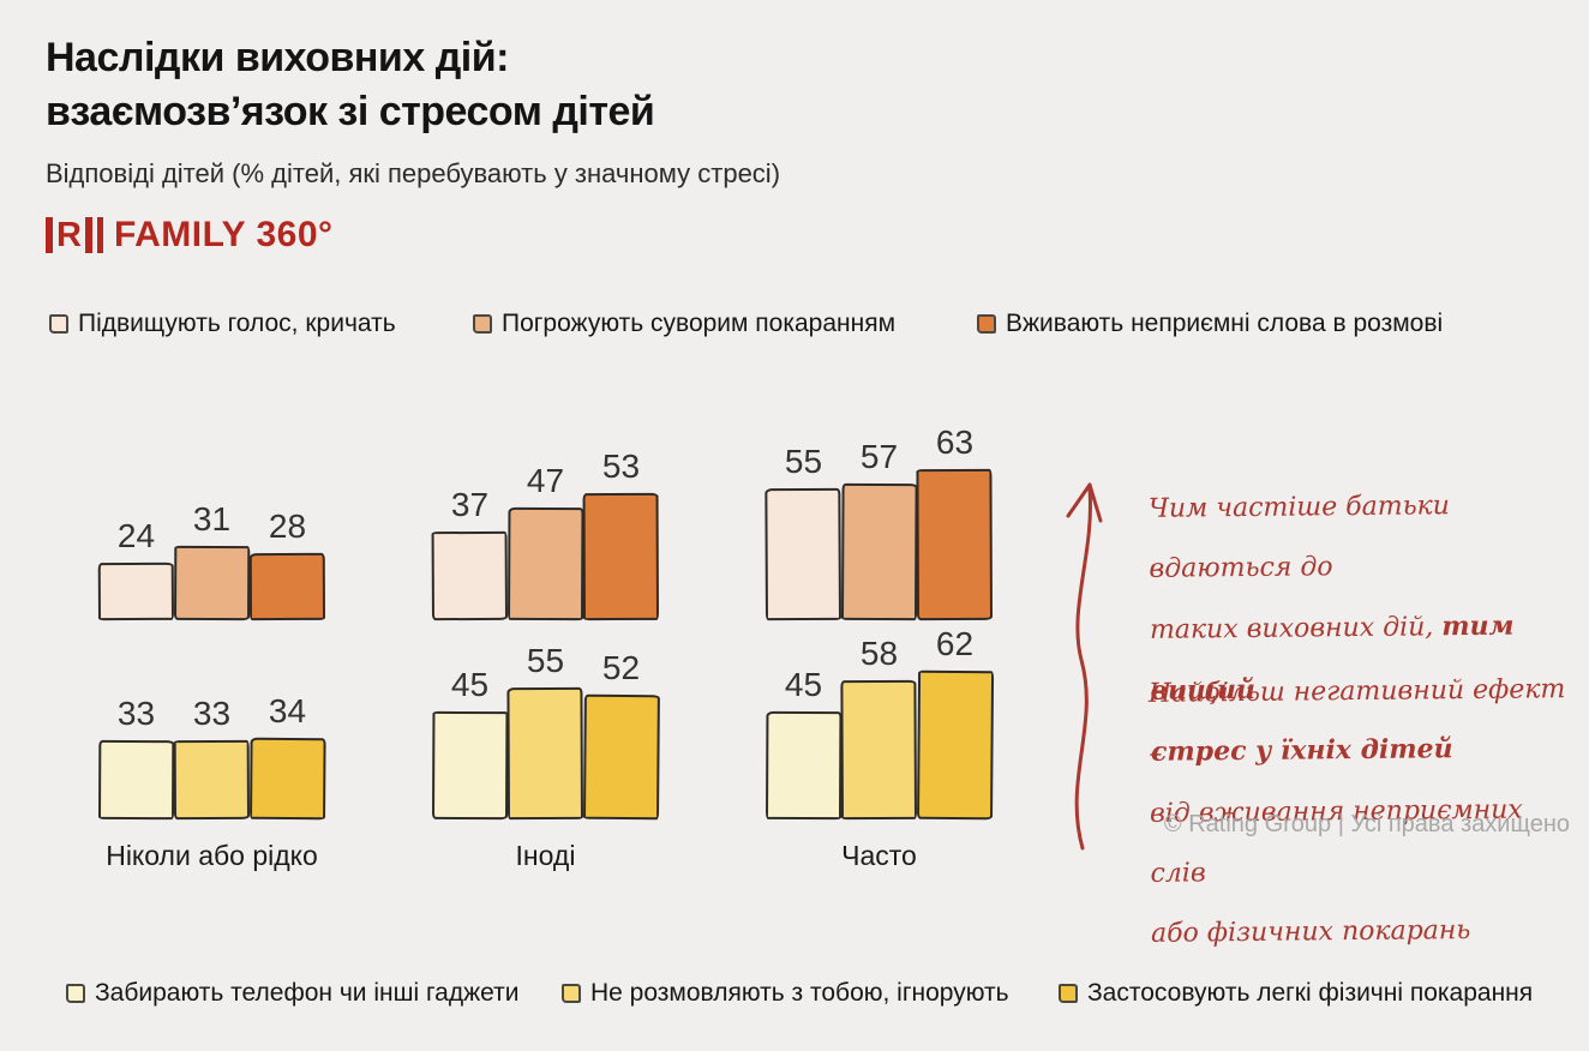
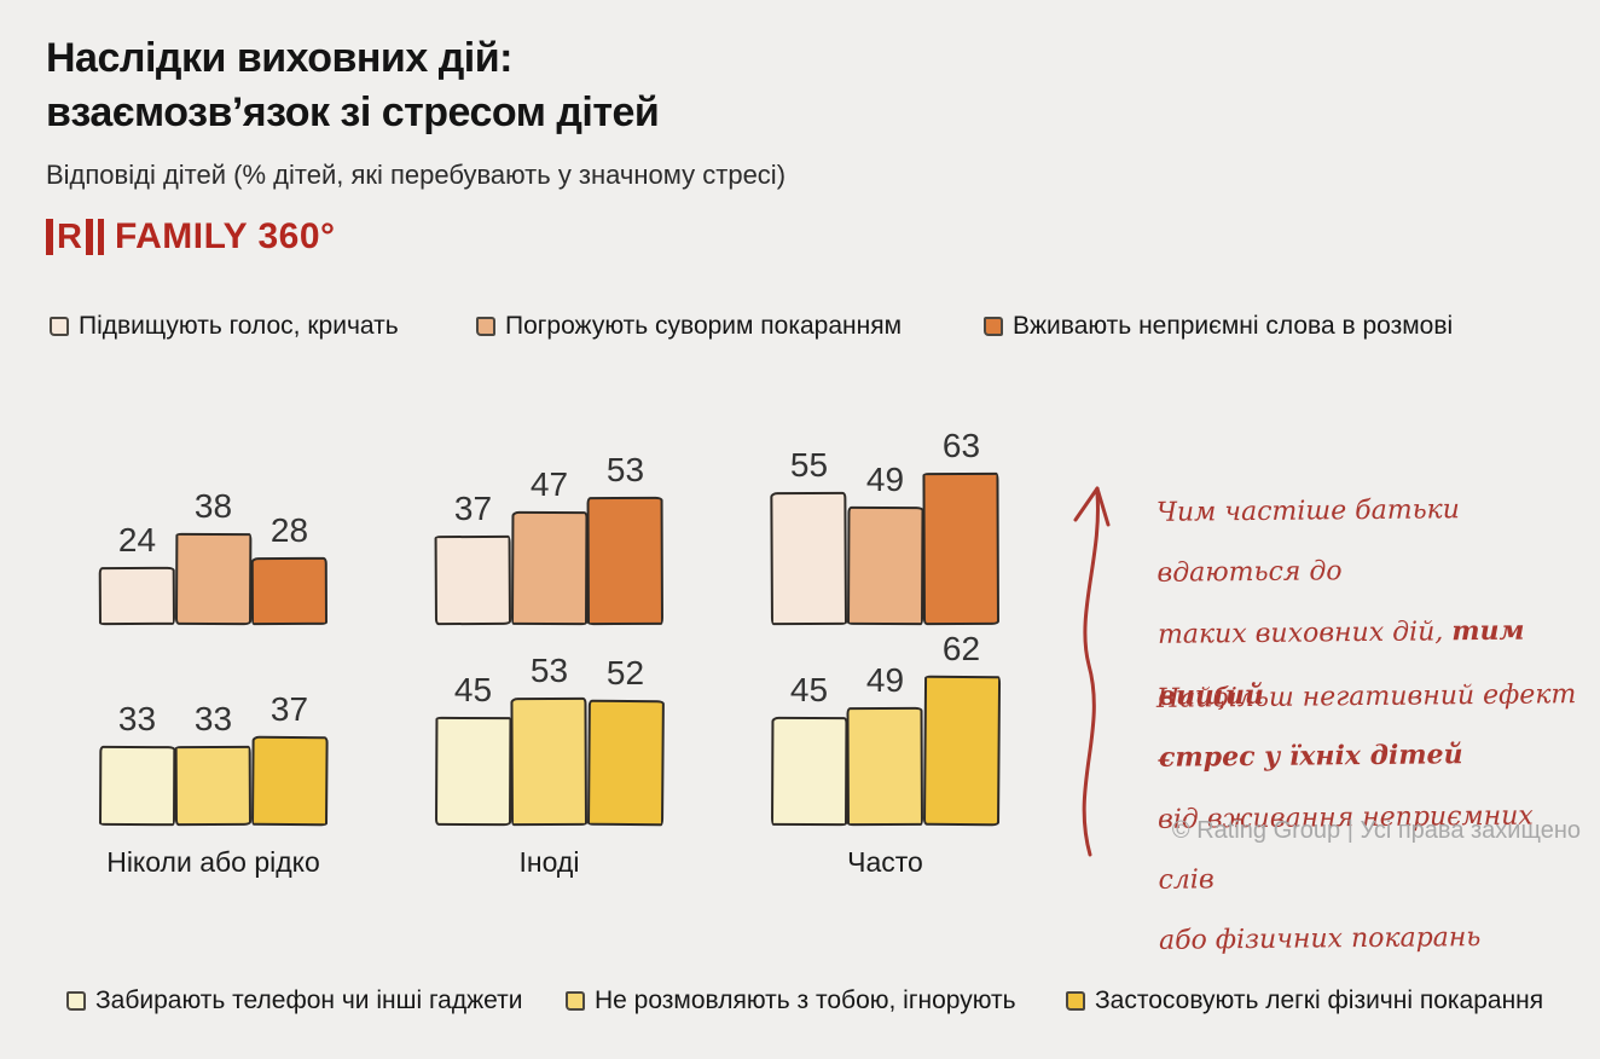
Погрожують суворим покаранням/Ніколи або рідко: 31 -> 38
Застосовують легкі фізичні покарання/Ніколи або рідко: 34 -> 37
Не розмовляють з тобою, ігнорують/Іноді: 55 -> 53
Погрожують суворим покаранням/Часто: 57 -> 49
Не розмовляють з тобою, ігнорують/Часто: 58 -> 49
